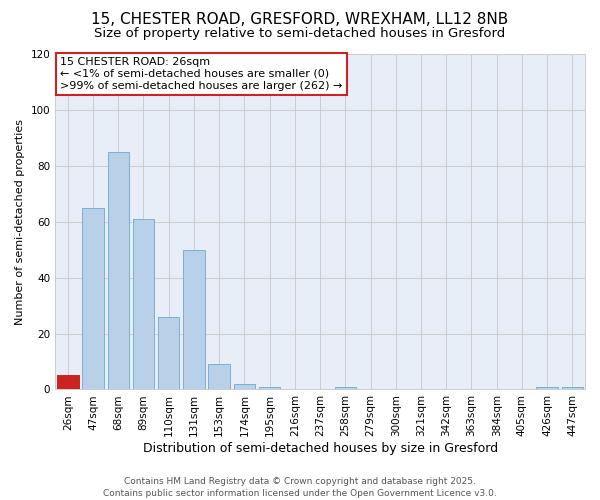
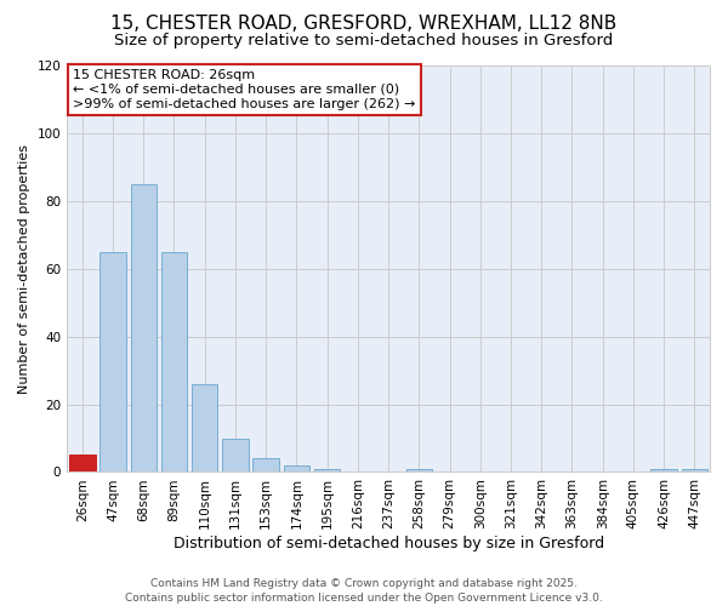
89sqm: 61 -> 65
131sqm: 50 -> 10
153sqm: 9 -> 4
